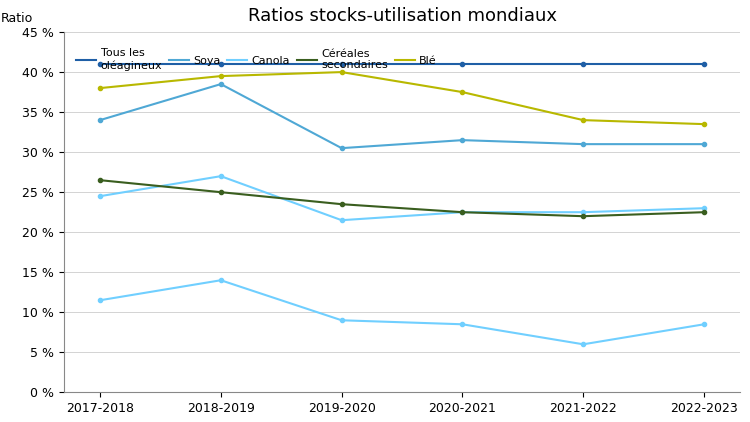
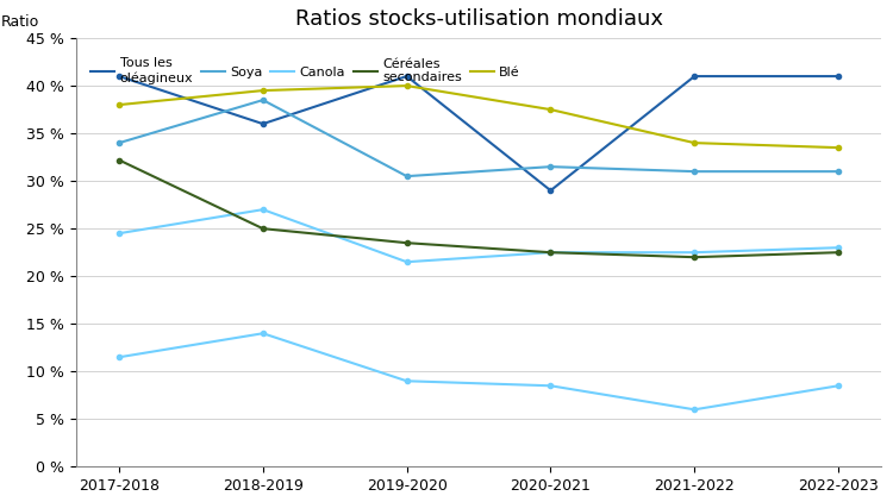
Céréales secondaires/2017-2018: 26.5 % -> 32.2 %
Tous les oléagineux/2018-2019: 41 % -> 36 %
Tous les oléagineux/2020-2021: 41 % -> 29 %
